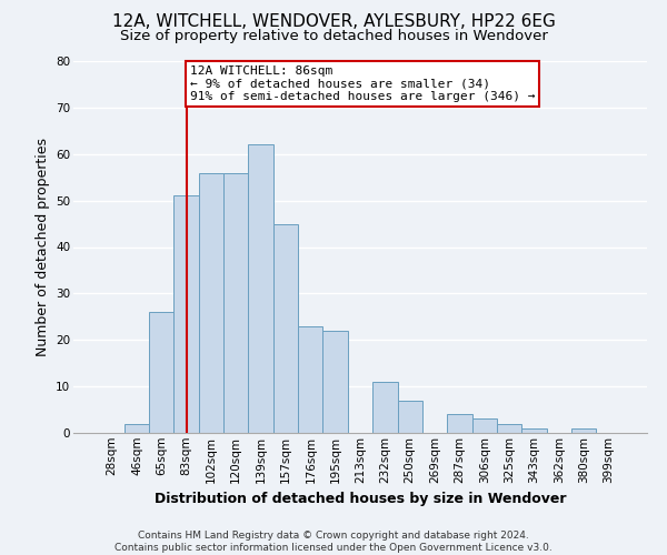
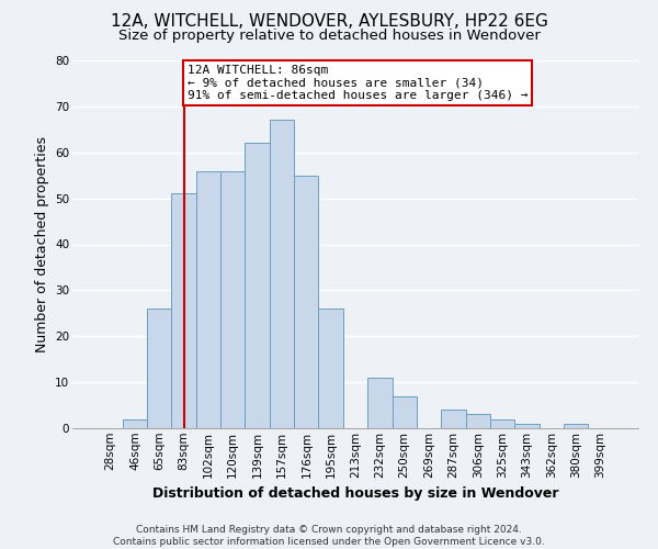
157sqm: 45 -> 67
176sqm: 23 -> 55
195sqm: 22 -> 26
